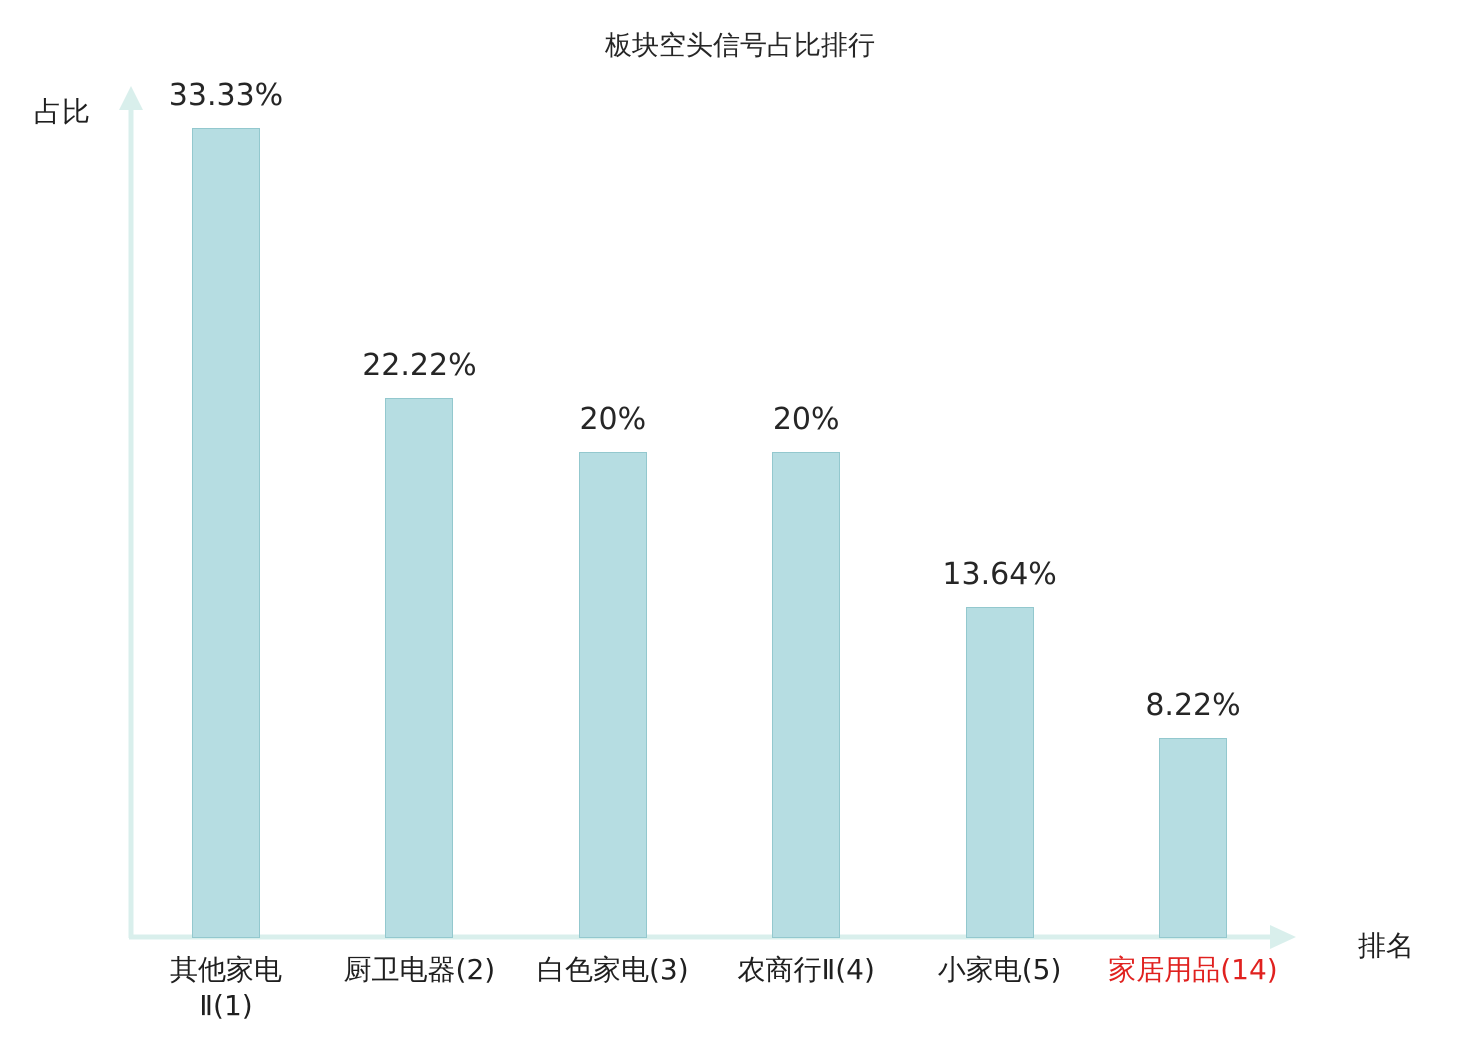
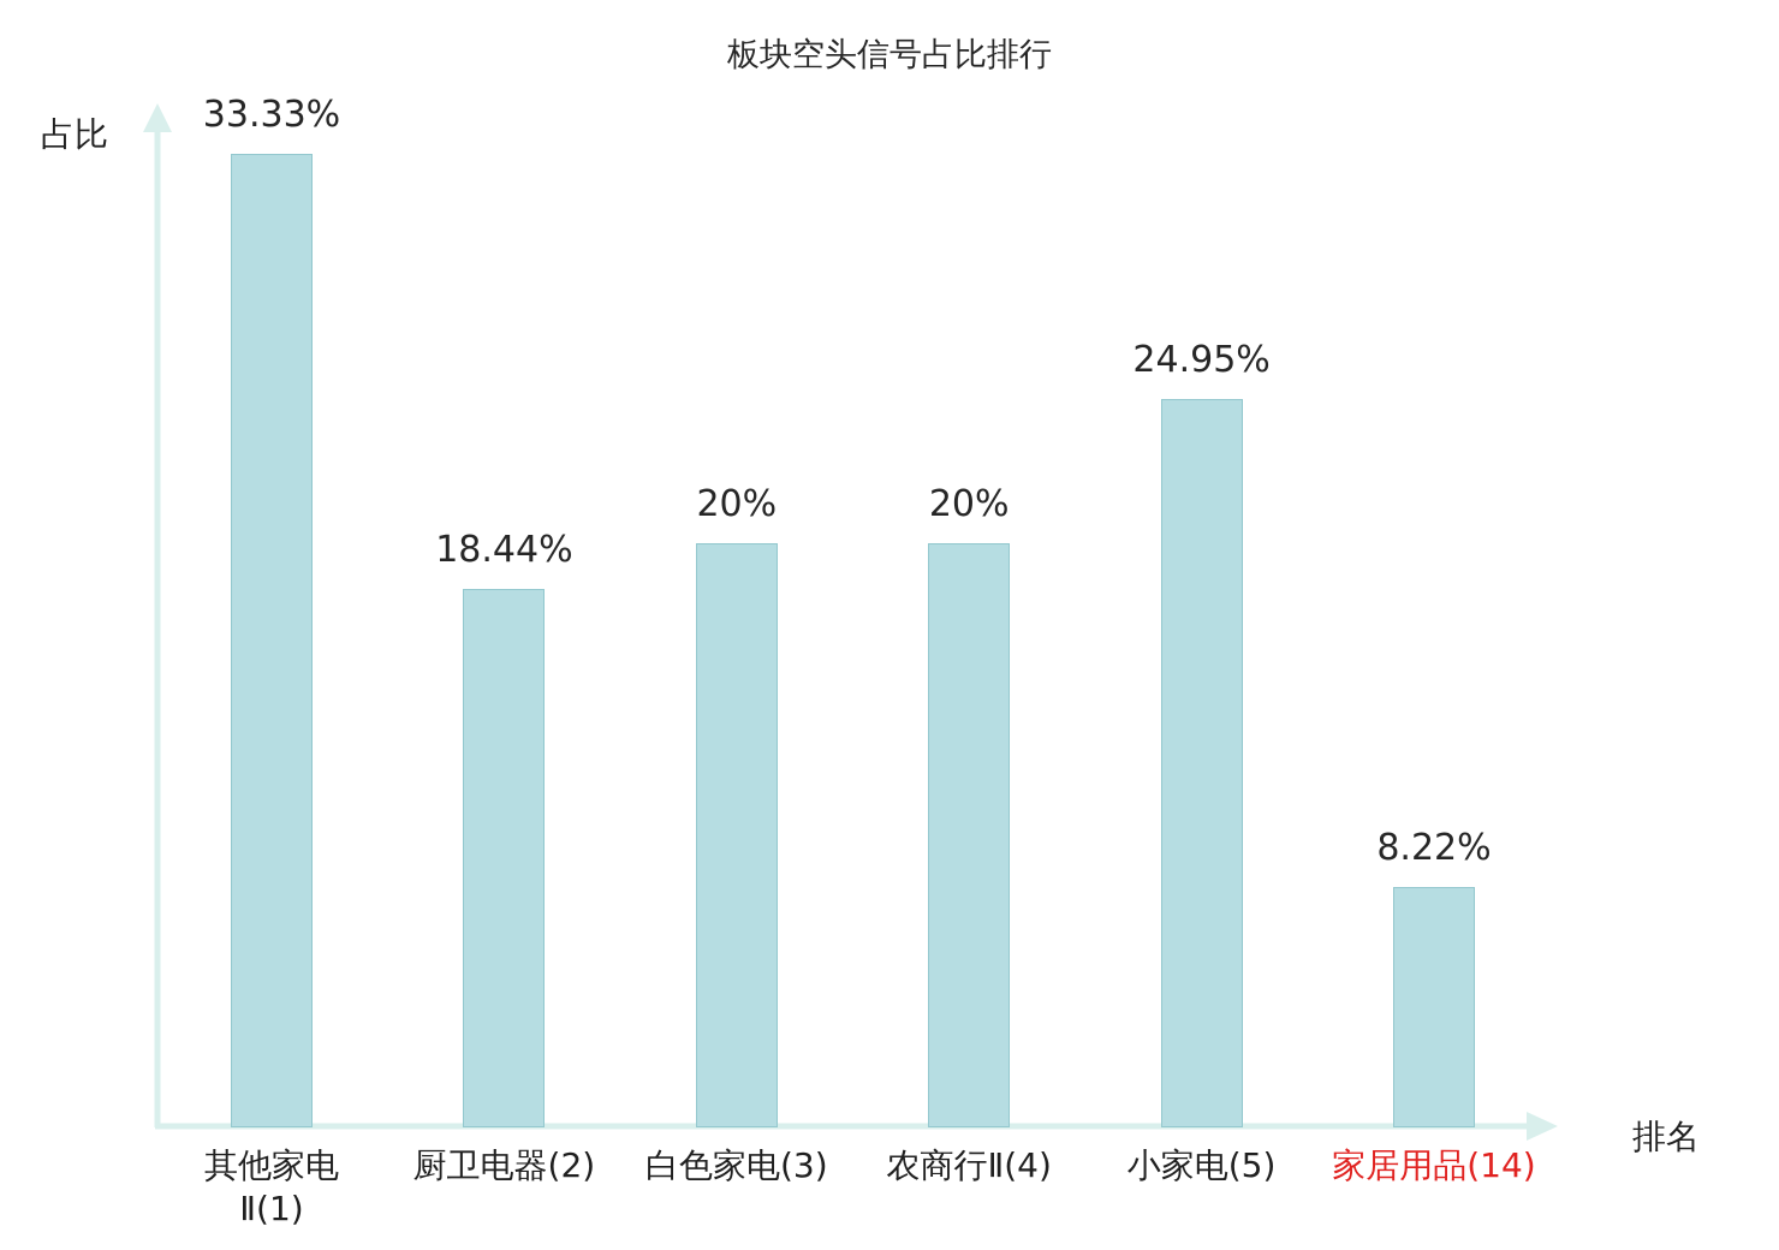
厨卫电器(2): 22.22% -> 18.44%
小家电(5): 13.64% -> 24.95%
